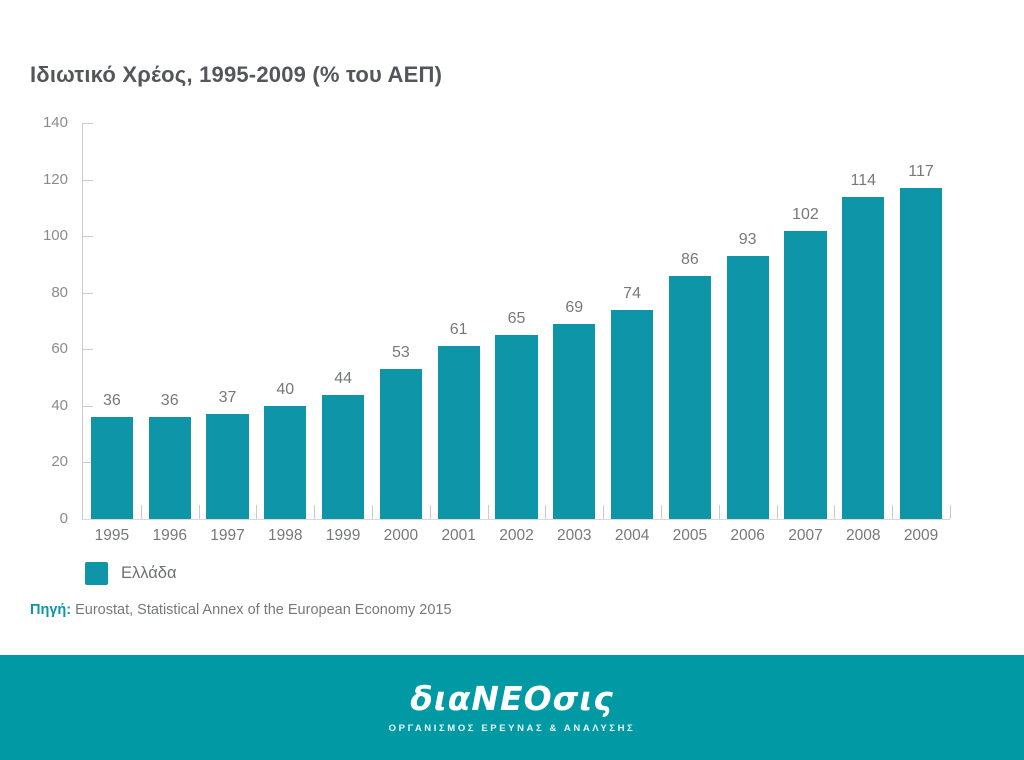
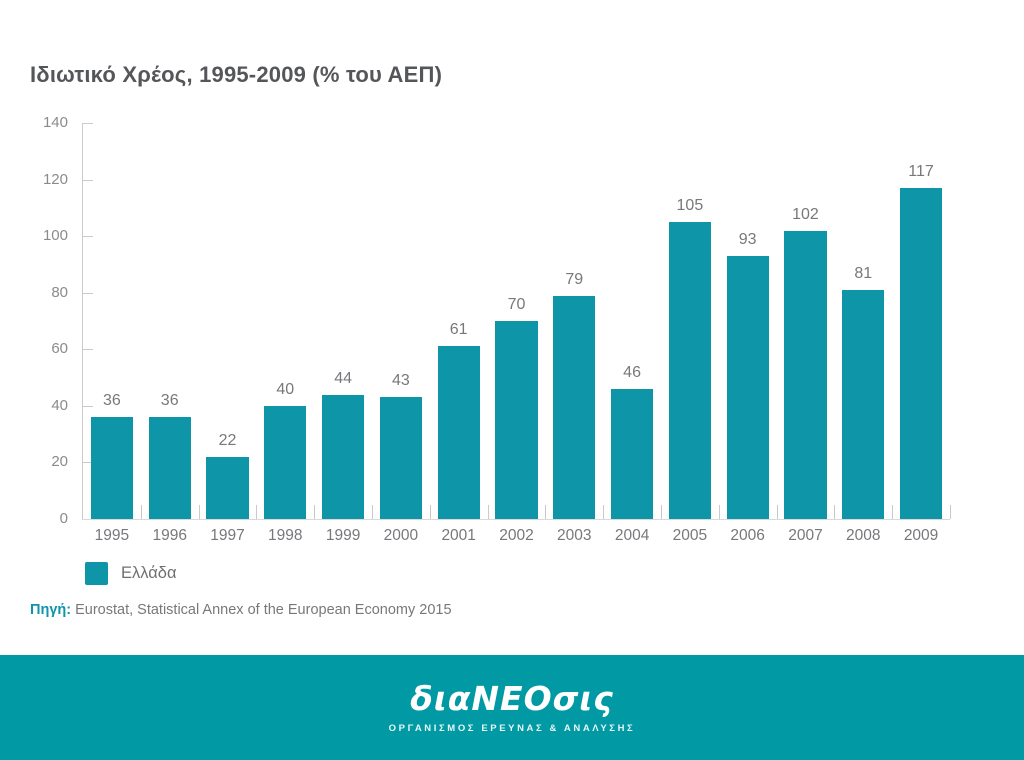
1997: 37 -> 22
2000: 53 -> 43
2002: 65 -> 70
2003: 69 -> 79
2004: 74 -> 46
2005: 86 -> 105
2008: 114 -> 81
